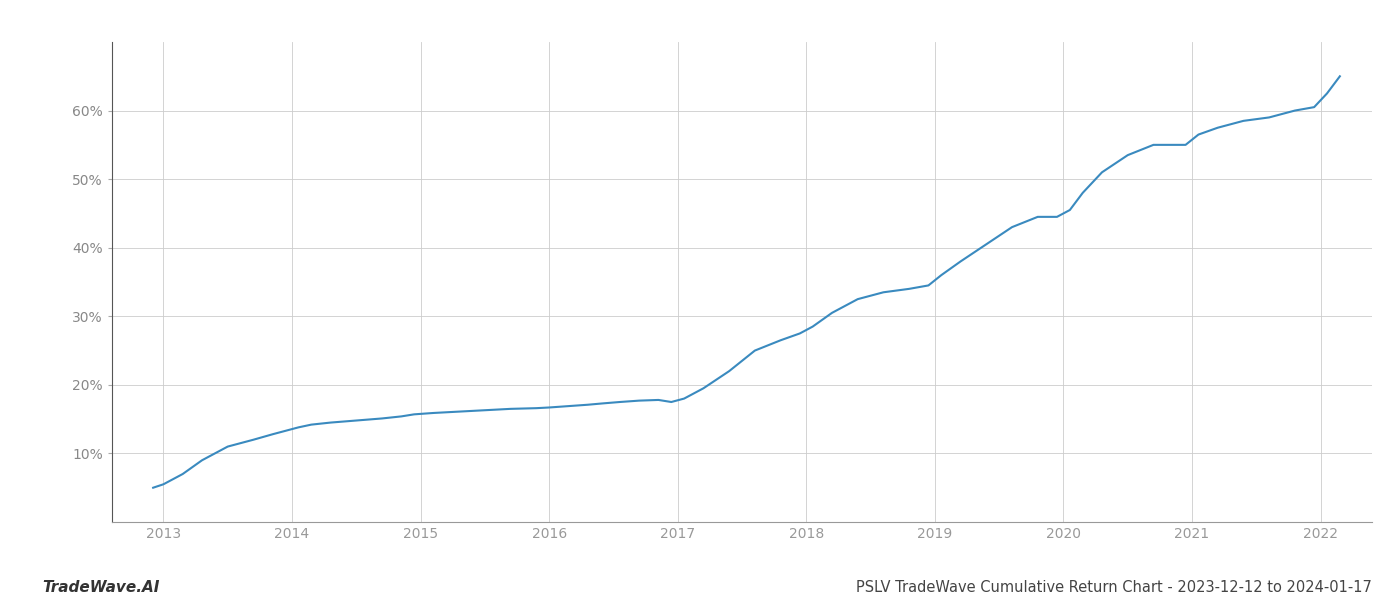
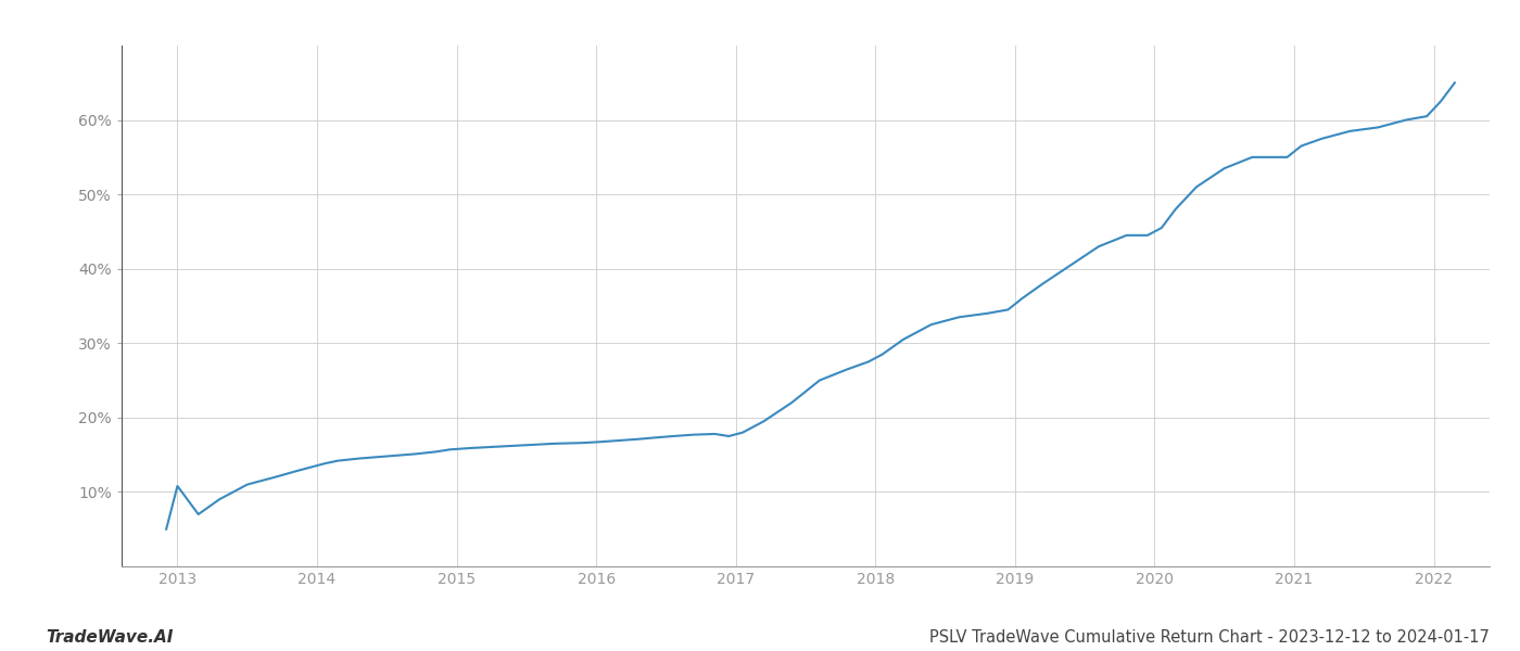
2013: 5.5% -> 10.8%
